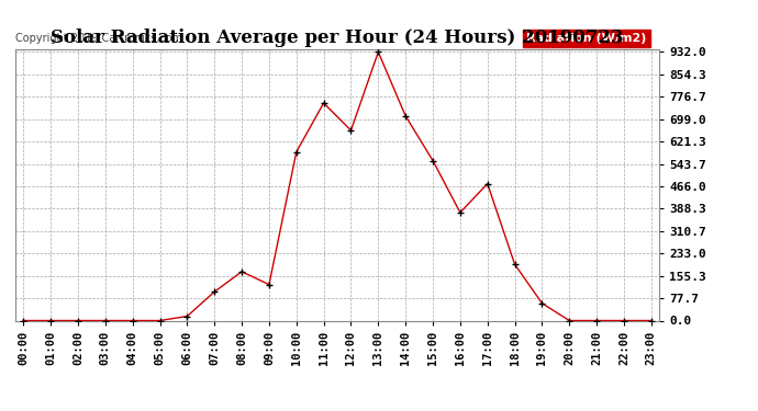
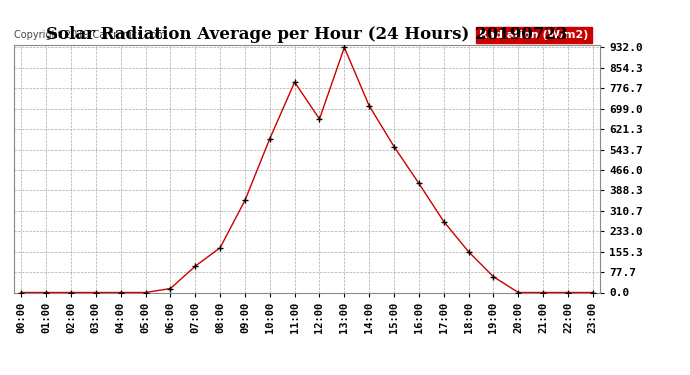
09:00: 125 -> 350
11:00: 755 -> 800
16:00: 375 -> 415
17:00: 475 -> 270
18:00: 195 -> 155
